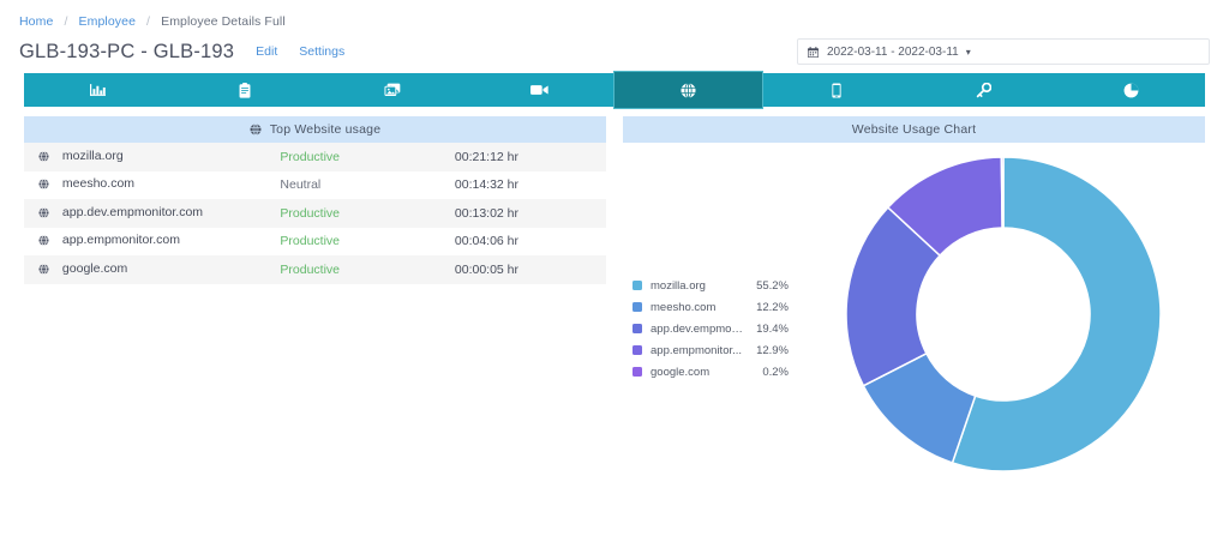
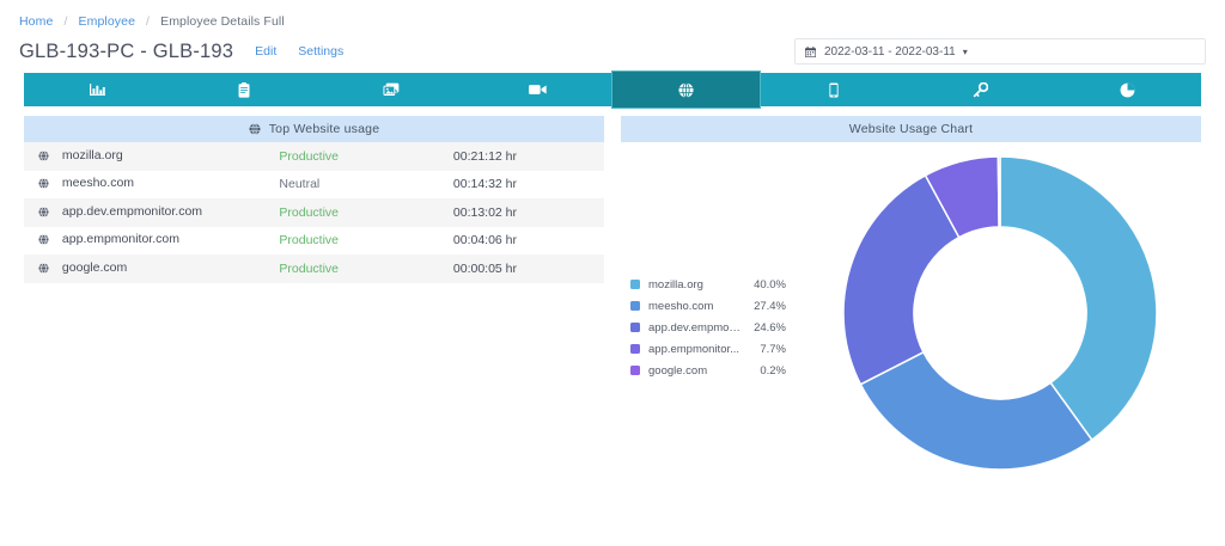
mozilla.org: 55.2% -> 40.0%
meesho.com: 12.2% -> 27.4%
app.dev.empmon...: 19.4% -> 24.6%
app.empmonitor...: 12.9% -> 7.7%
